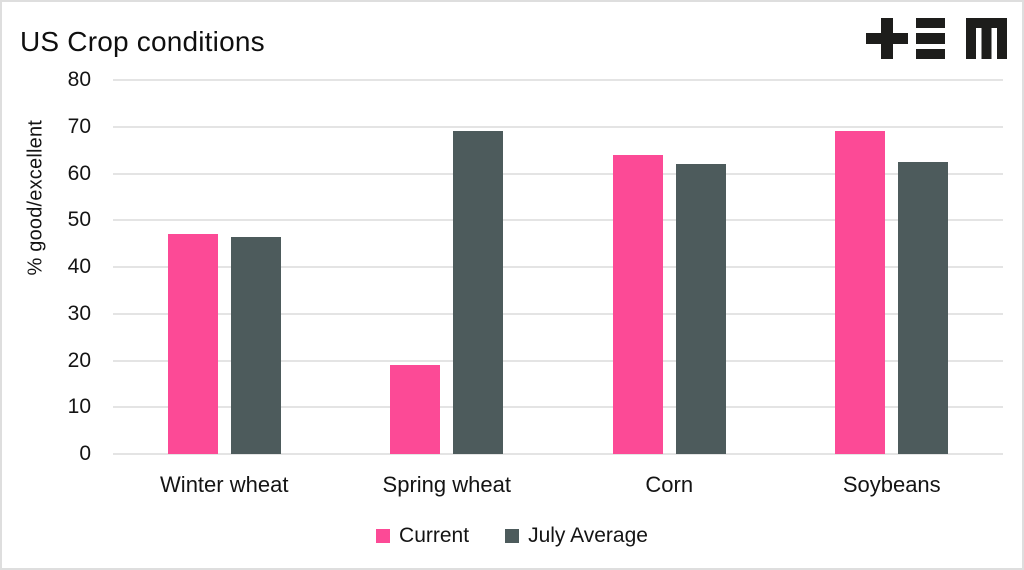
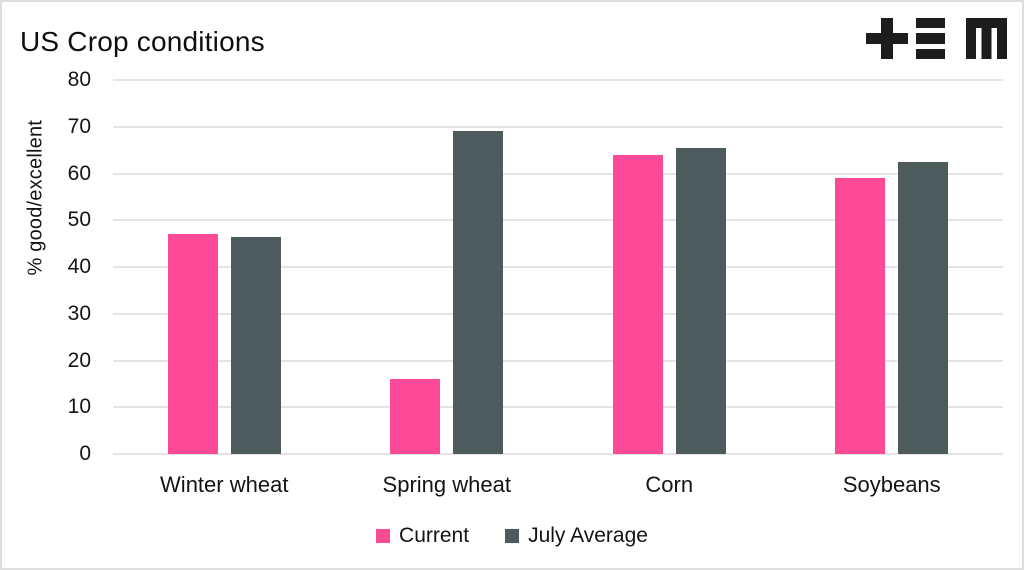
Current/Spring wheat: 19 -> 16
July Average/Corn: 62 -> 66
Current/Soybeans: 69 -> 59
